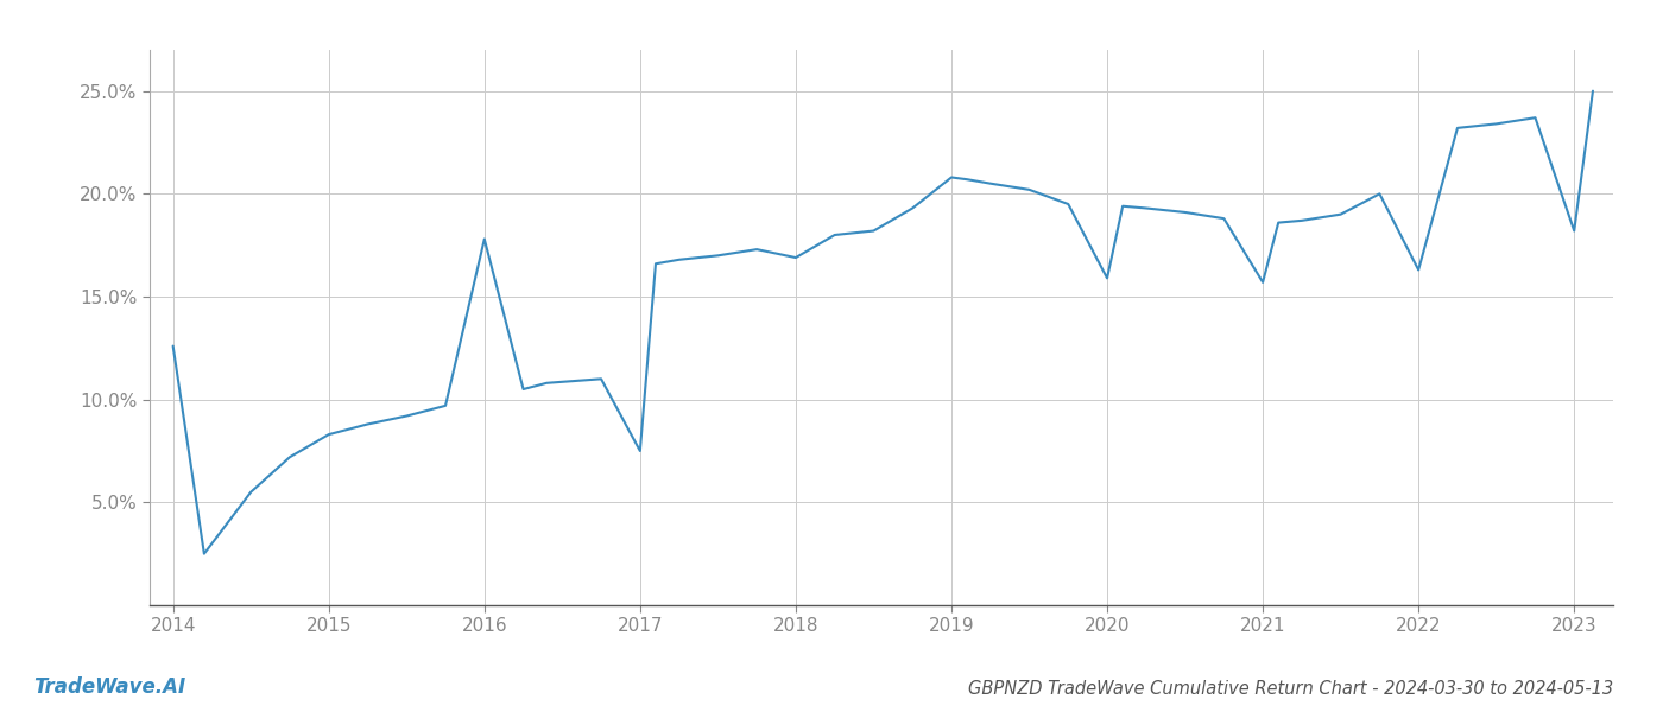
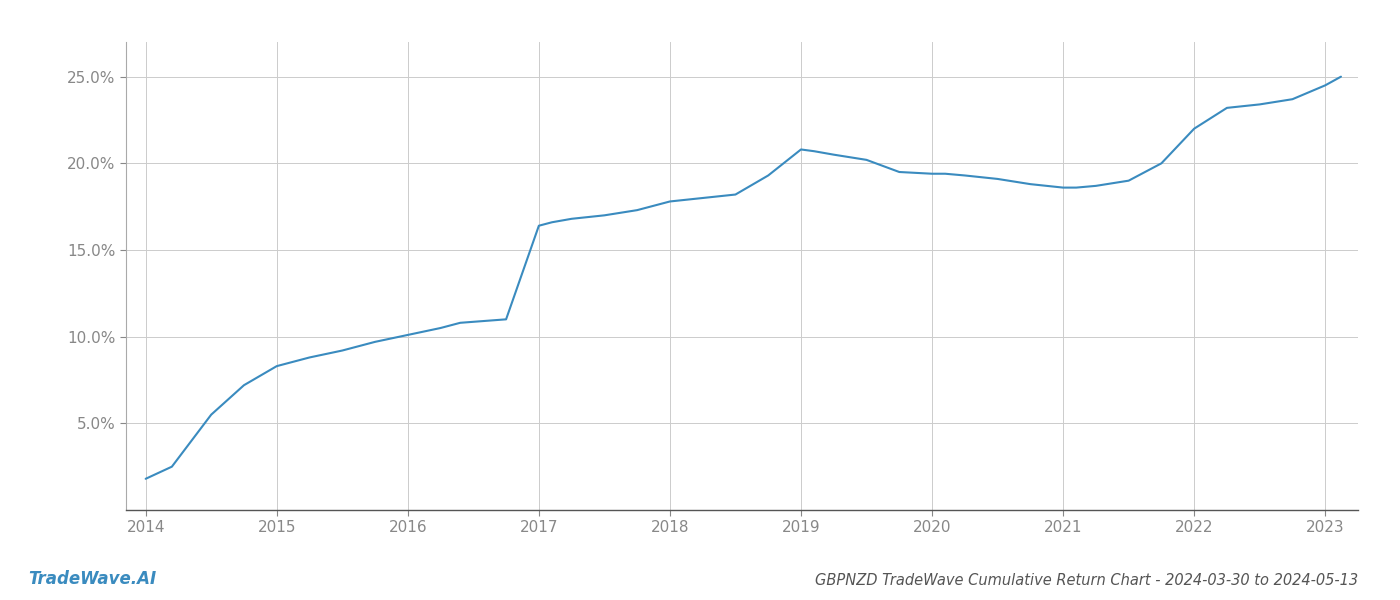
2014: 12.6% -> 1.8%
2016: 17.8% -> 10.1%
2017: 7.5% -> 16.4%
2018: 16.9% -> 17.8%
2020: 15.9% -> 19.4%
2021: 15.7% -> 18.6%
2022: 16.3% -> 22.0%
2023: 18.2% -> 24.5%
